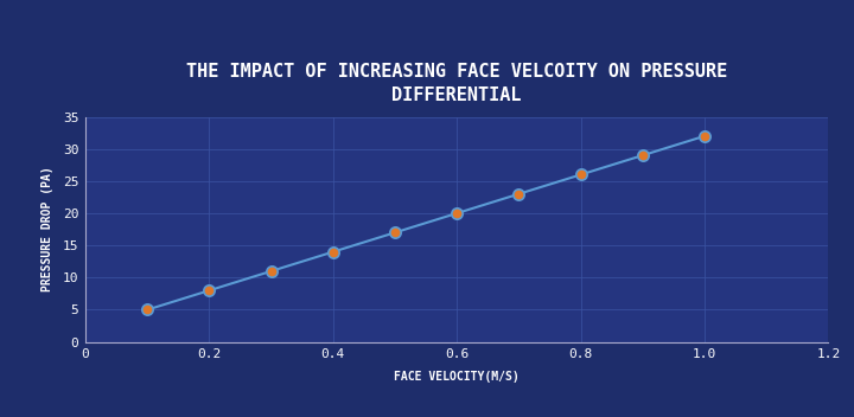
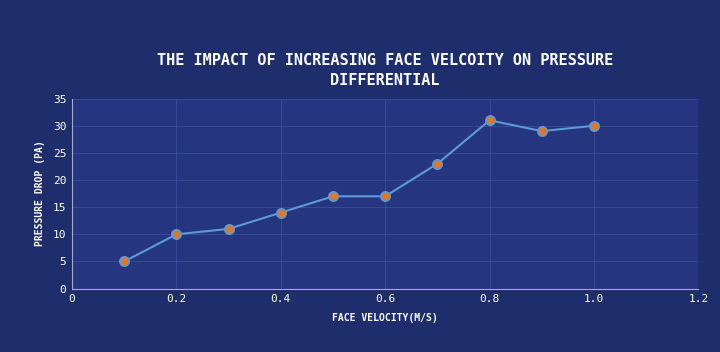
0.2: 8 -> 10
0.6: 20 -> 17
0.8: 26 -> 31
1.0: 32 -> 30
